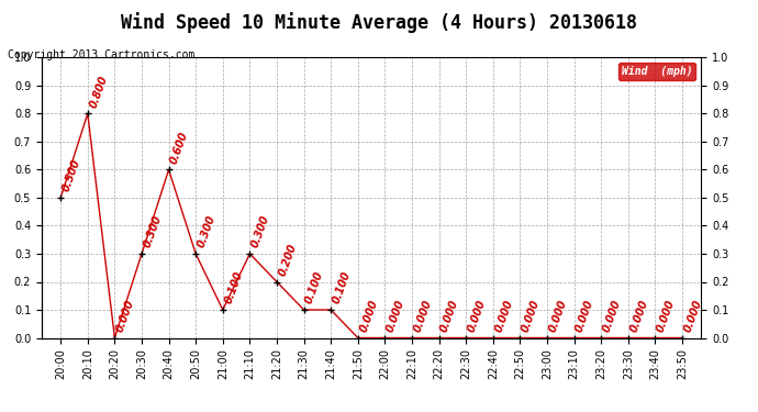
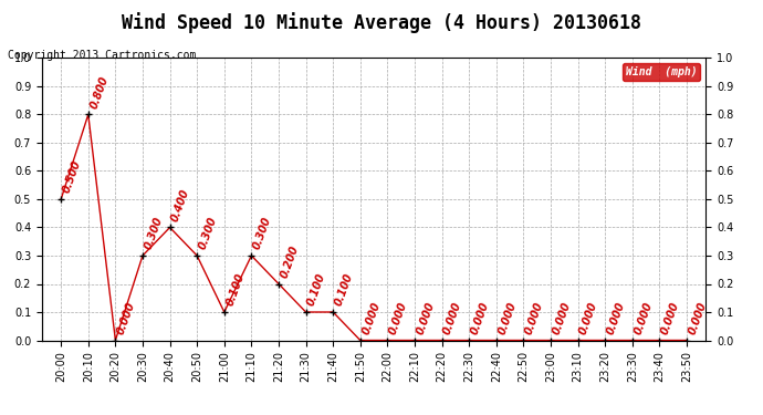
20:40: 0.600 -> 0.400
